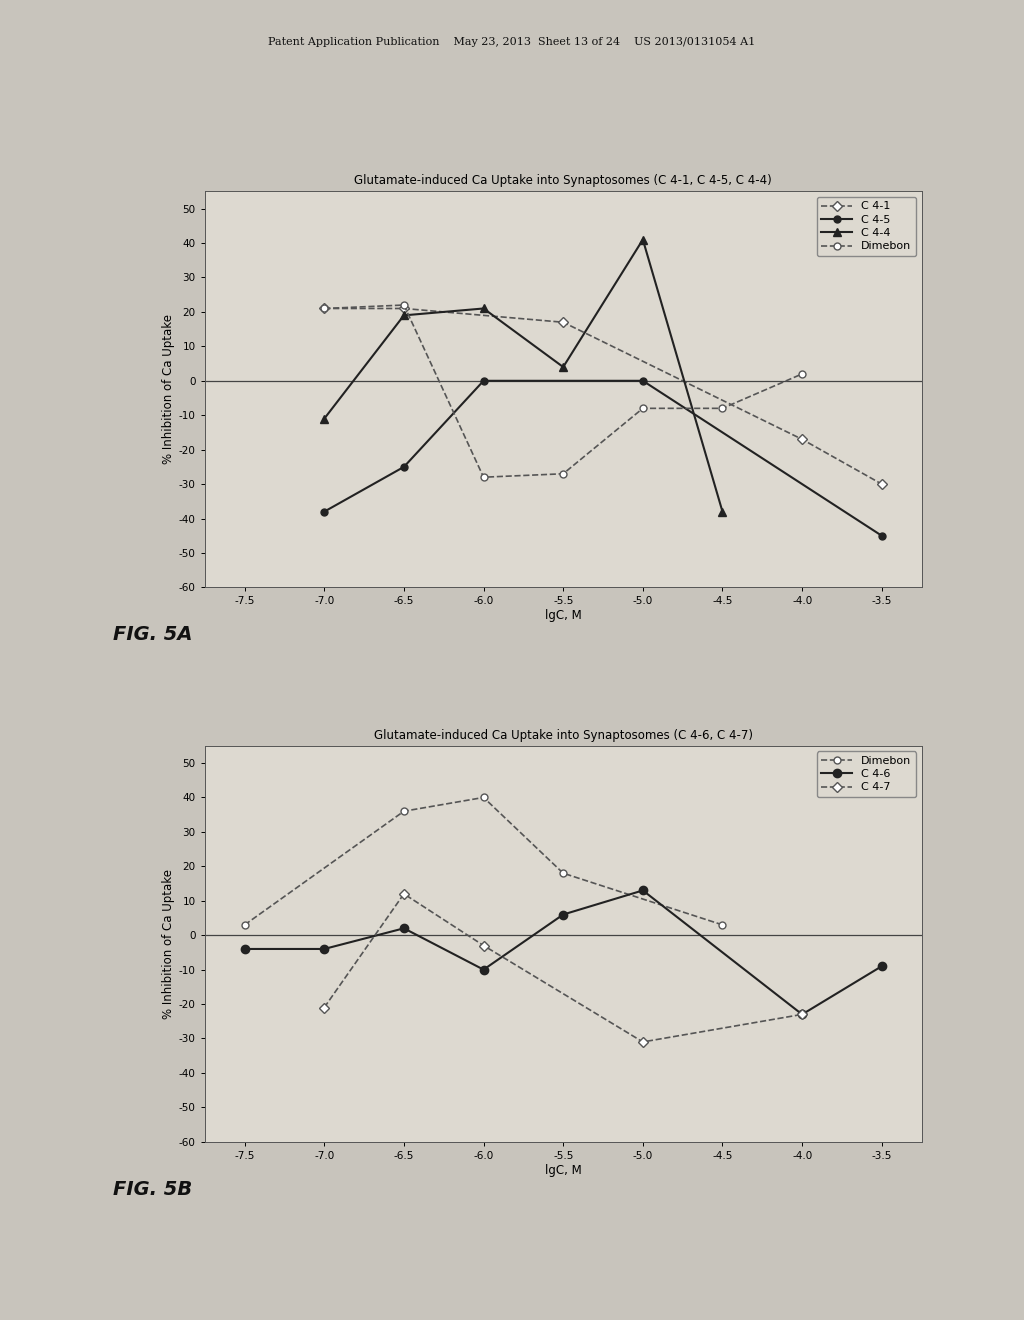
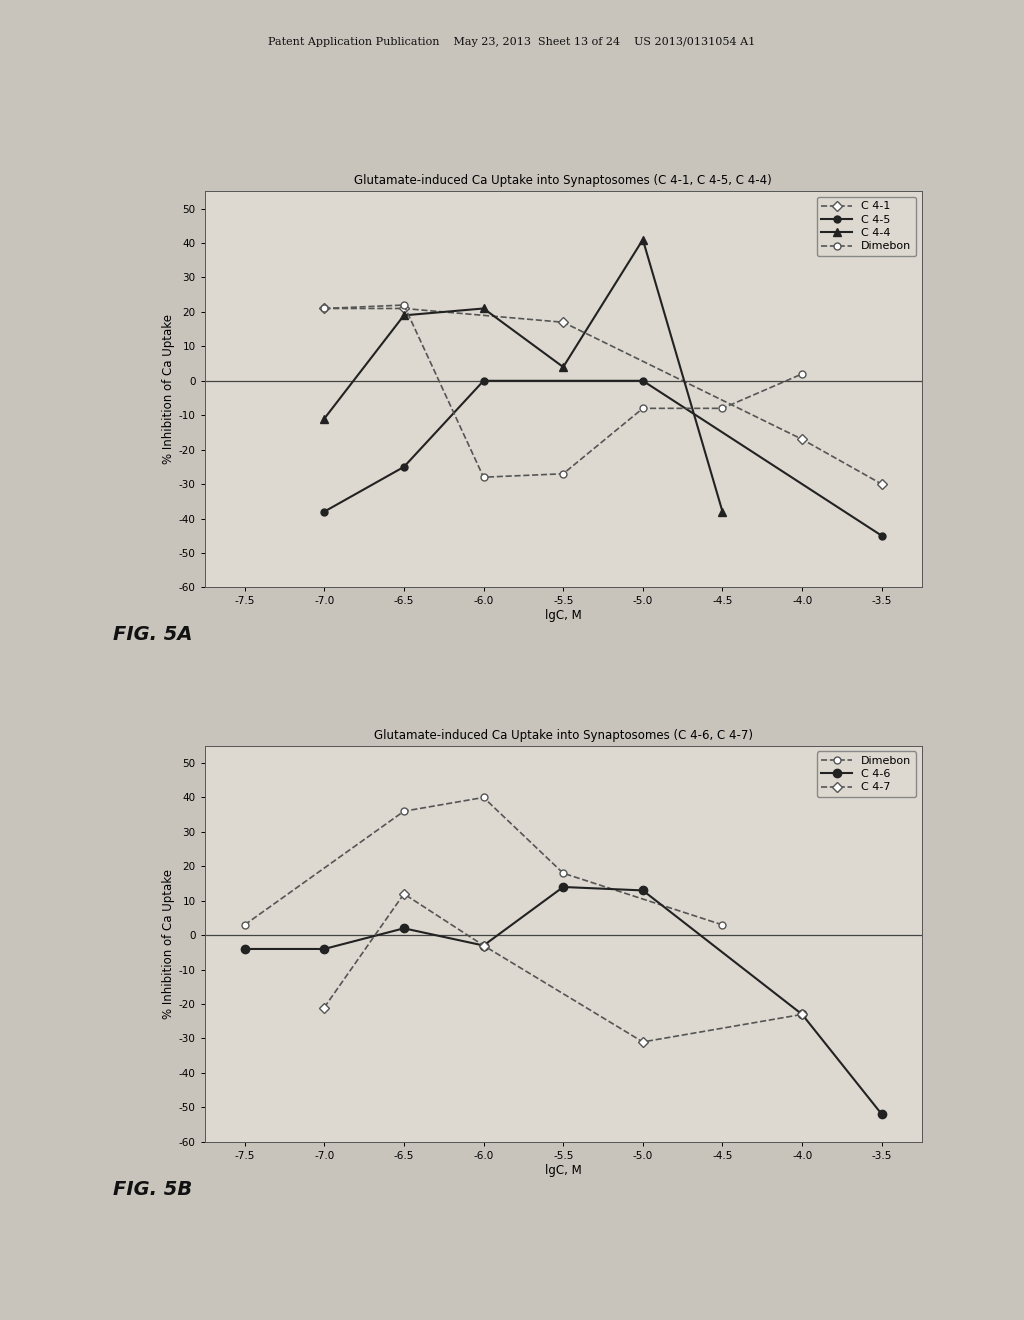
Glutamate-induced Ca Uptake into Synaptosomes (C 4-6, C 4-7)/C 4-6/-6.0: -10 -> -3
Glutamate-induced Ca Uptake into Synaptosomes (C 4-6, C 4-7)/C 4-6/-5.5: 6 -> 14
Glutamate-induced Ca Uptake into Synaptosomes (C 4-6, C 4-7)/C 4-6/-3.5: -9 -> -52
